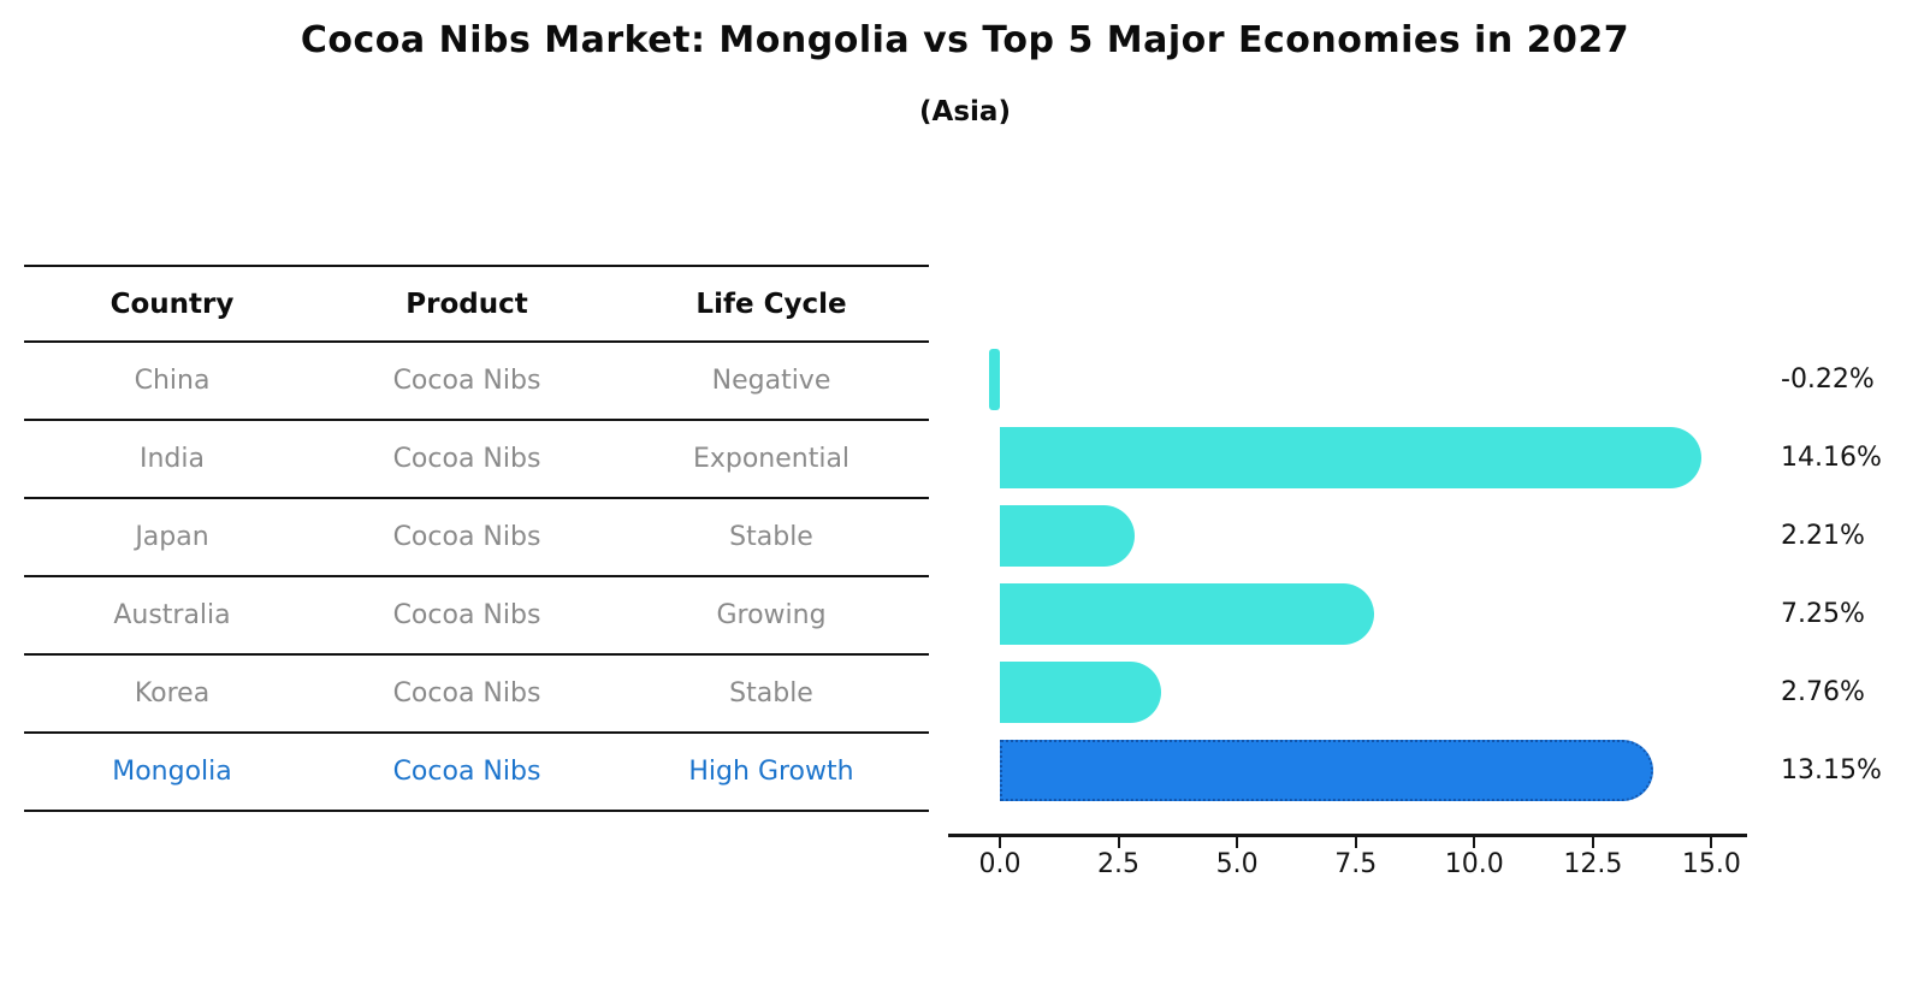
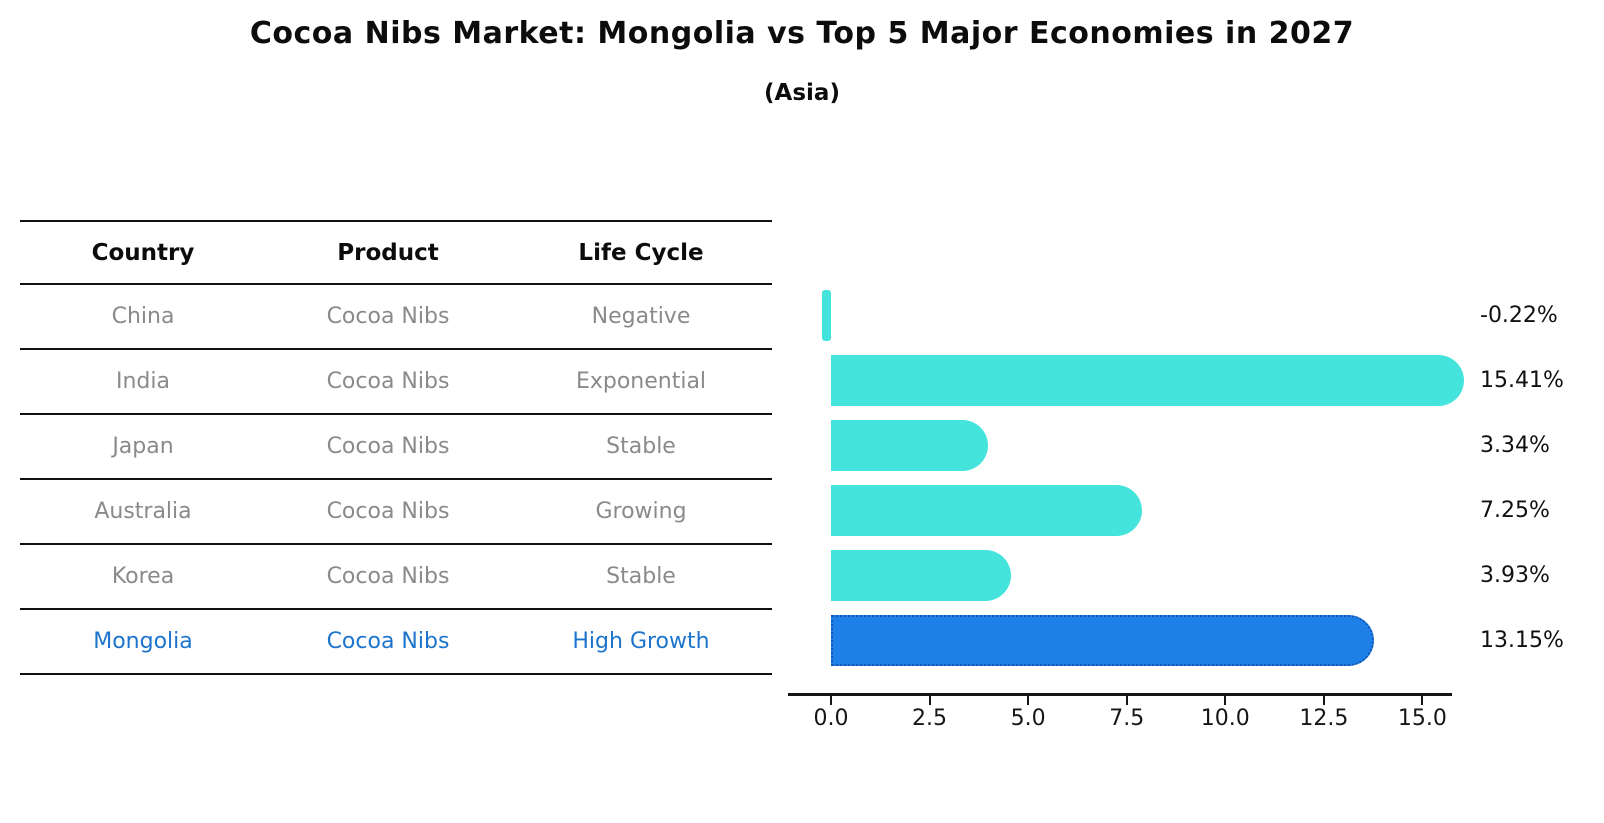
India: 14.16% -> 15.41%
Japan: 2.21% -> 3.34%
Korea: 2.76% -> 3.93%
